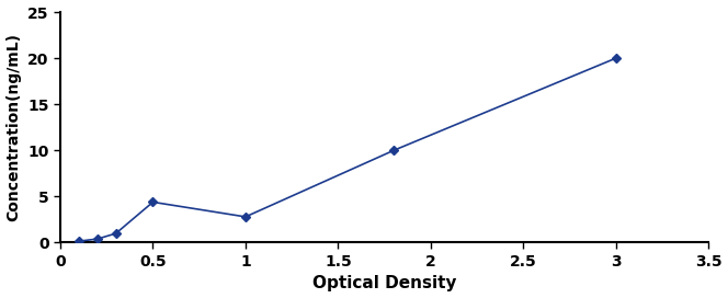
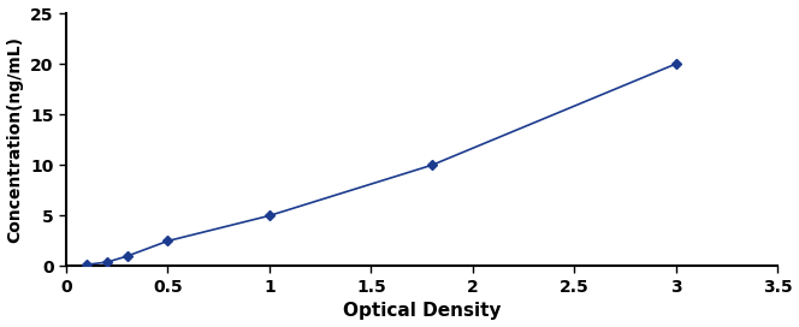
0.5: 4.4 -> 2.5
1: 2.8 -> 5.0
